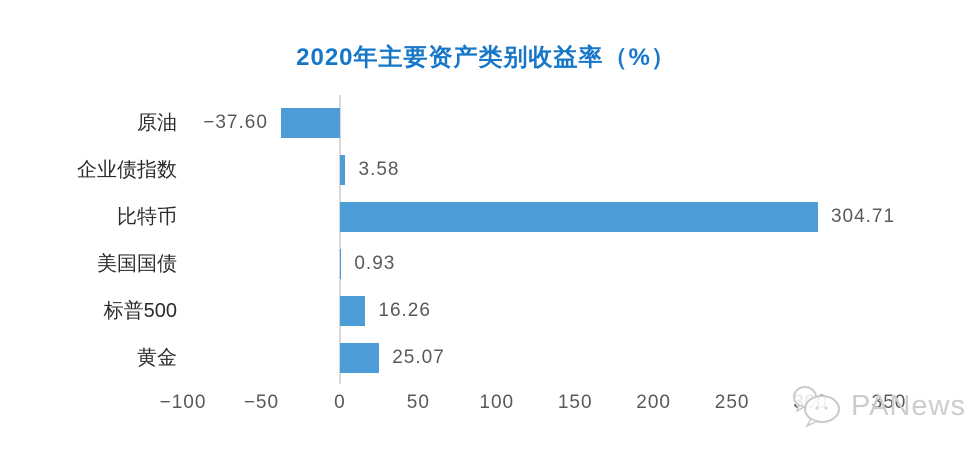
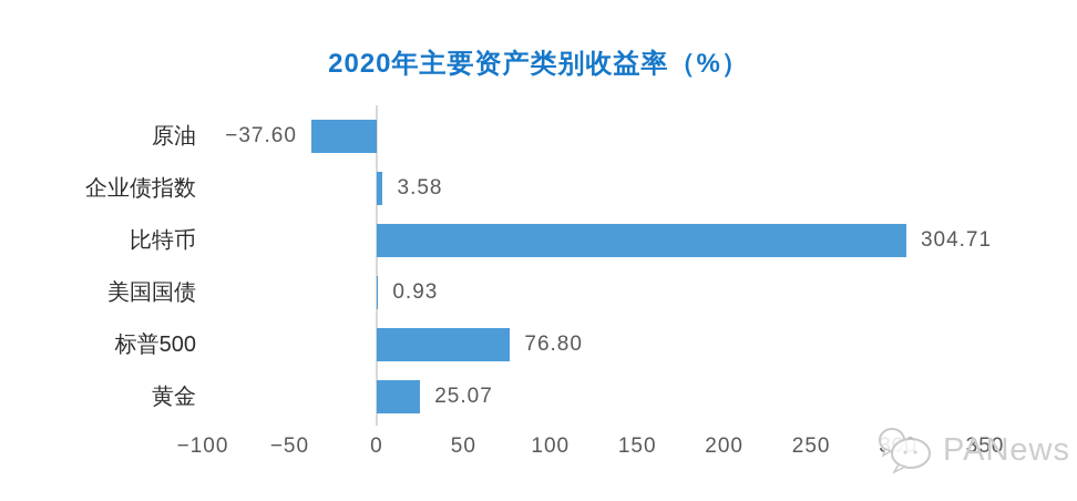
标普500: 16.26 -> 76.80
